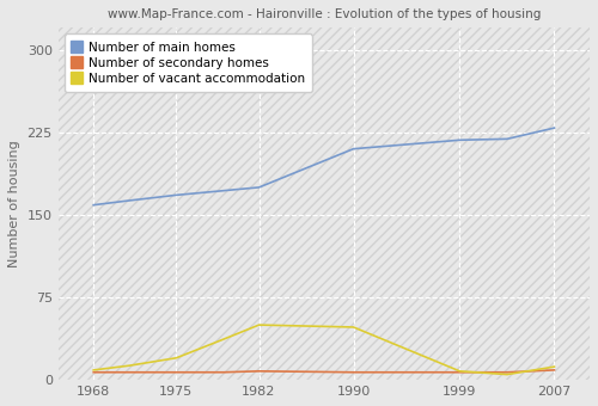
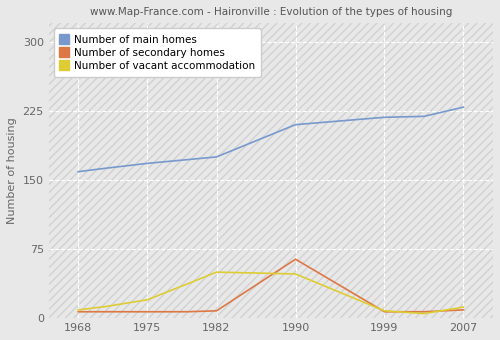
Number of secondary homes/1990: 7 -> 64
